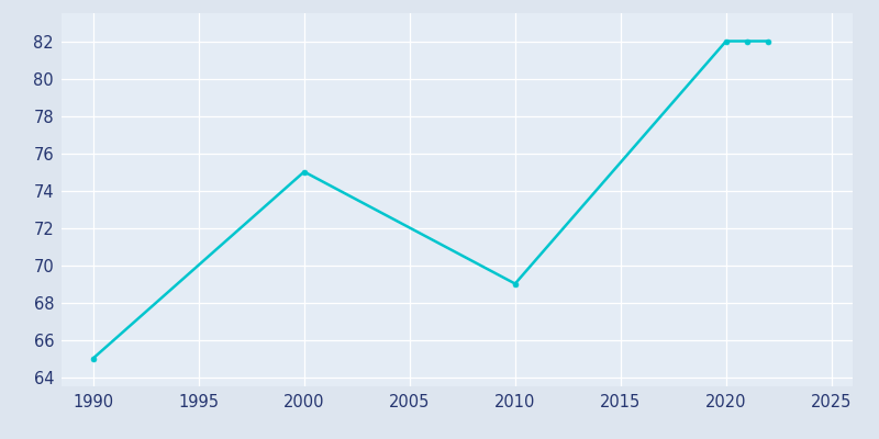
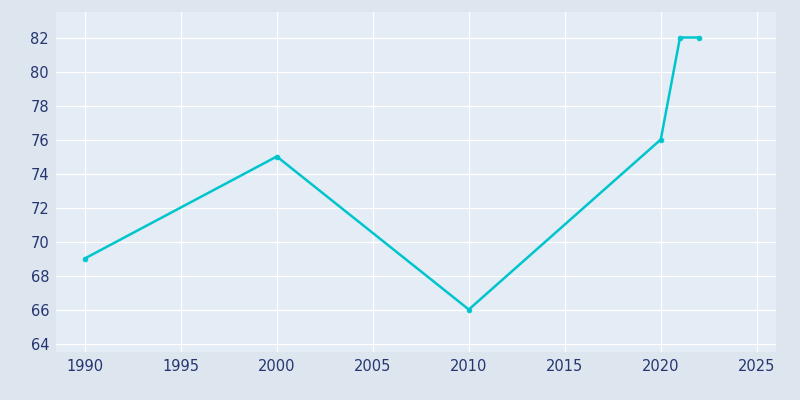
1990: 65 -> 69
2010: 69 -> 66
2020: 82 -> 76
